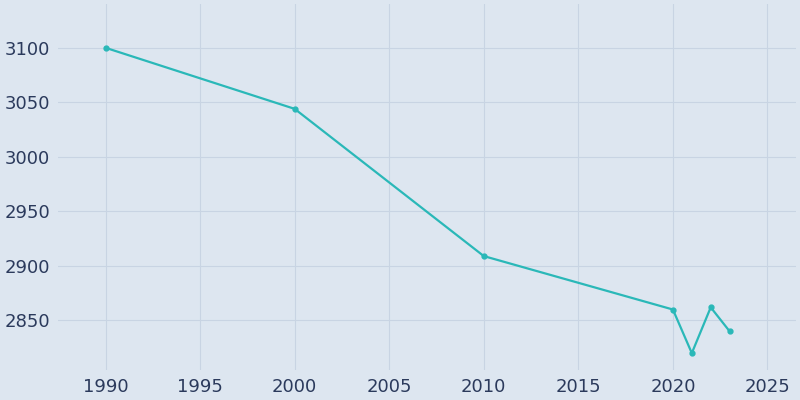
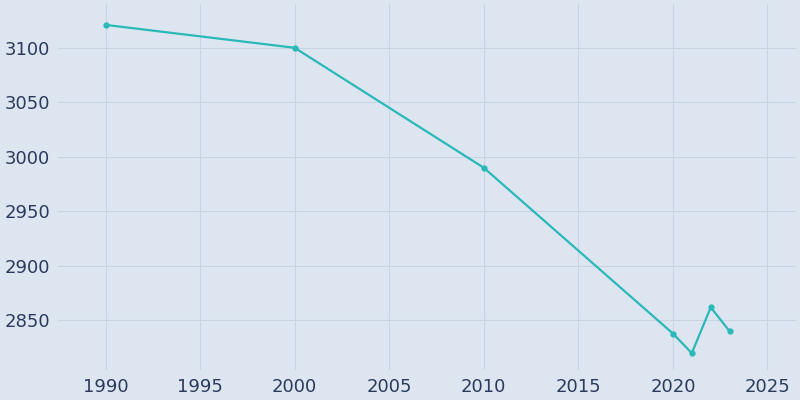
1990: 3100 -> 3121
2000: 3044 -> 3100
2010: 2909 -> 2990
2020: 2860 -> 2838
